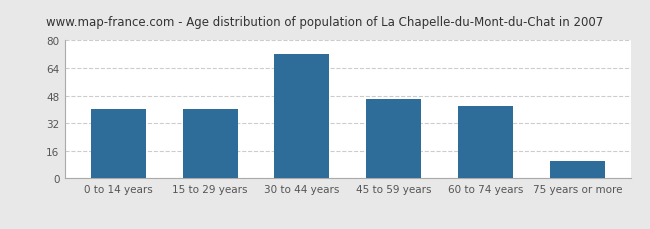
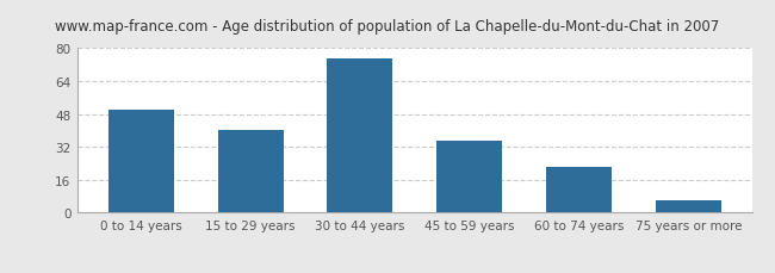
0 to 14 years: 40 -> 50
30 to 44 years: 72 -> 75
45 to 59 years: 46 -> 35
60 to 74 years: 42 -> 22
75 years or more: 10 -> 6
